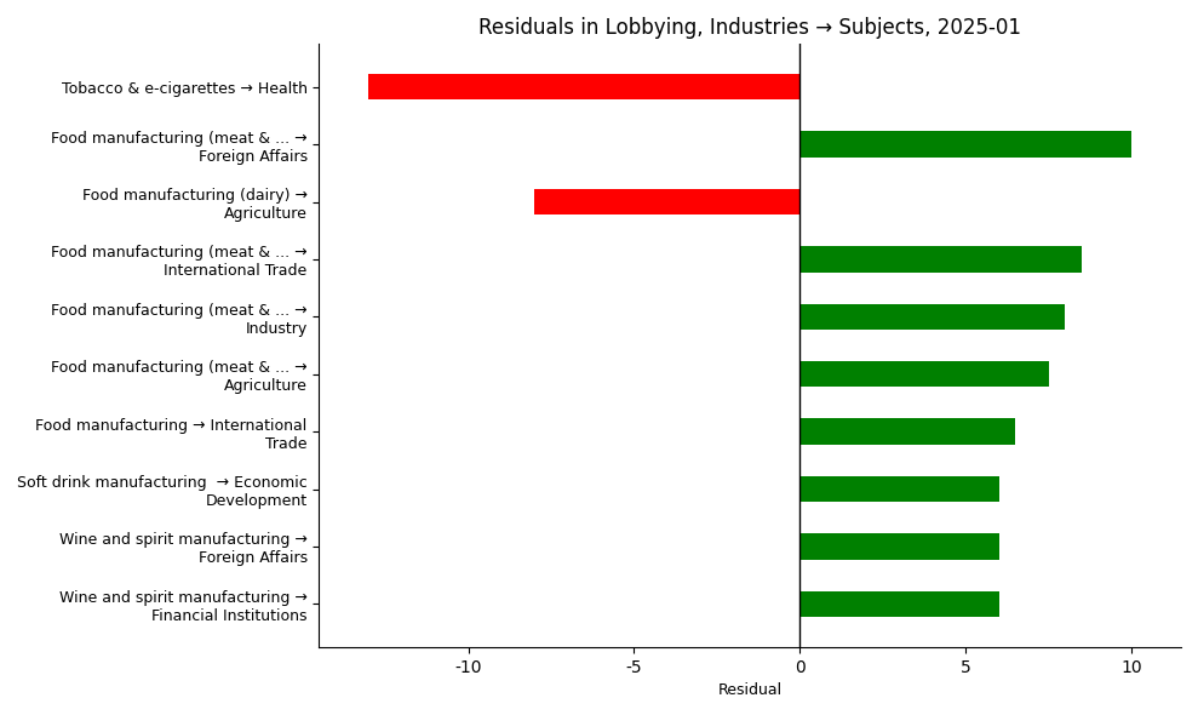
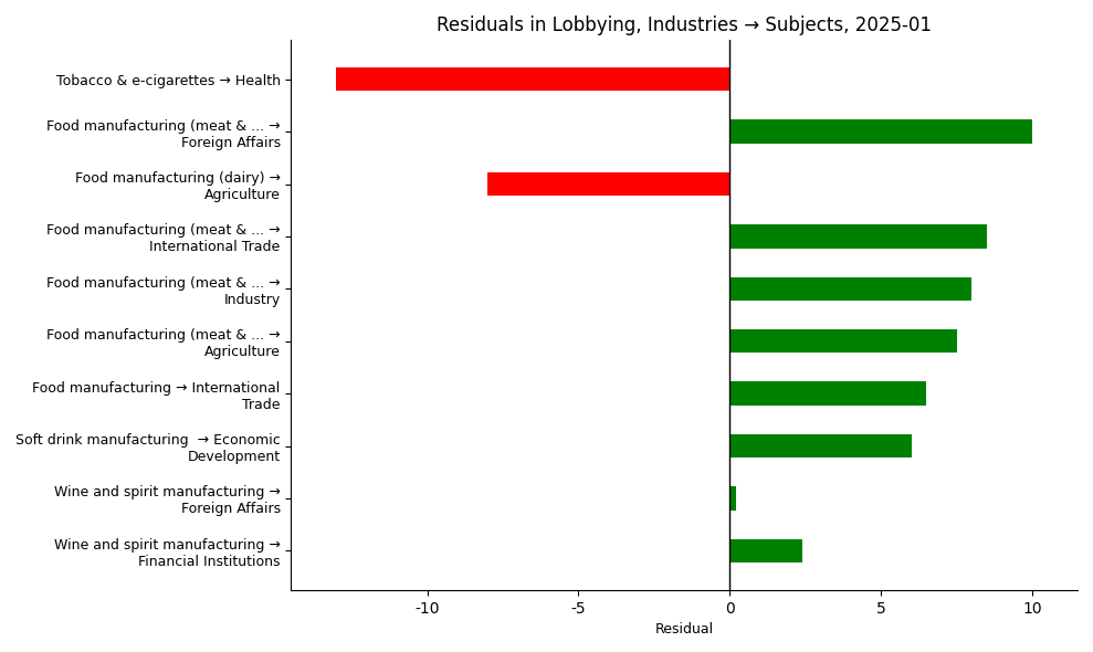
Wine and spirit manufacturing → Foreign Affairs: 6.0 -> 0.2
Wine and spirit manufacturing → Financial Institutions: 6.0 -> 2.4
